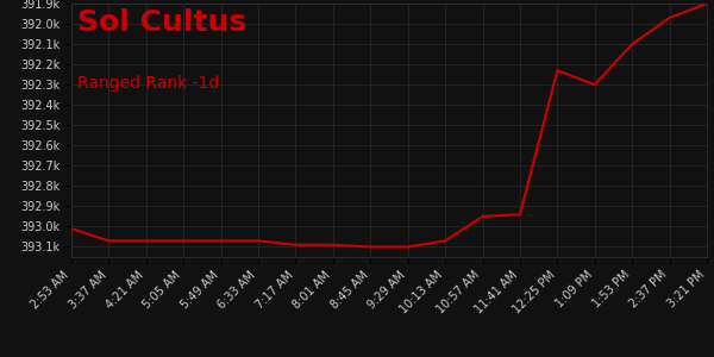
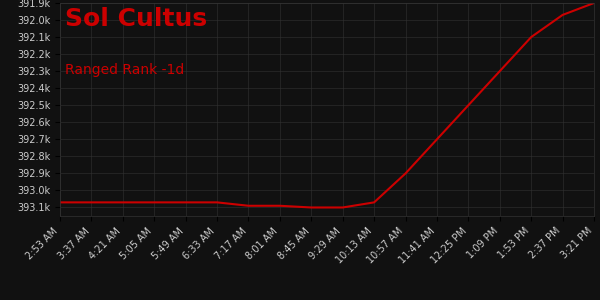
2:53 AM: 393.01k -> 393.07k
10:57 AM: 392.95k -> 392.90k
11:41 AM: 392.94k -> 392.70k
12:25 PM: 392.23k -> 392.50k
